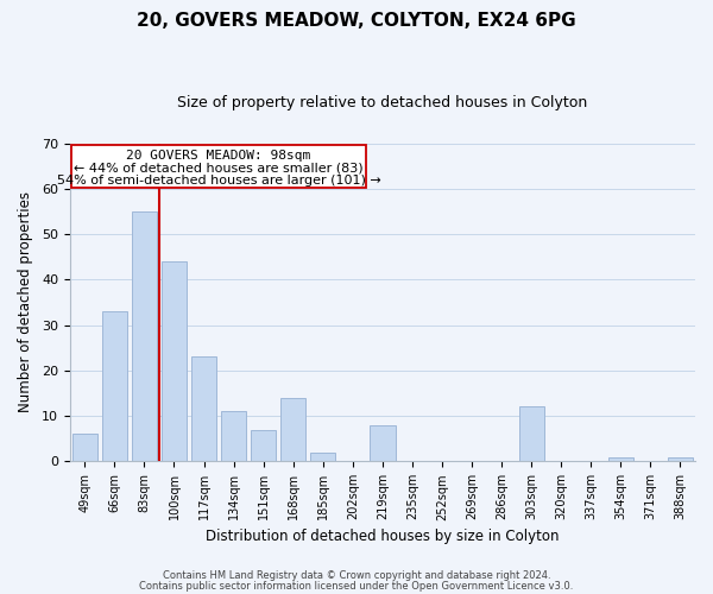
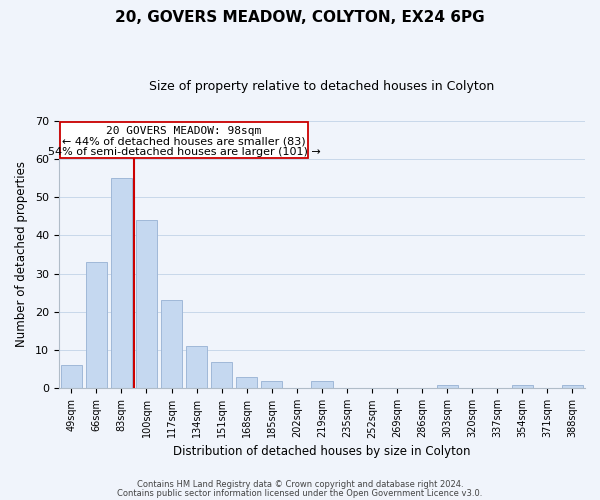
168sqm: 14 -> 3
219sqm: 8 -> 2
303sqm: 12 -> 1
